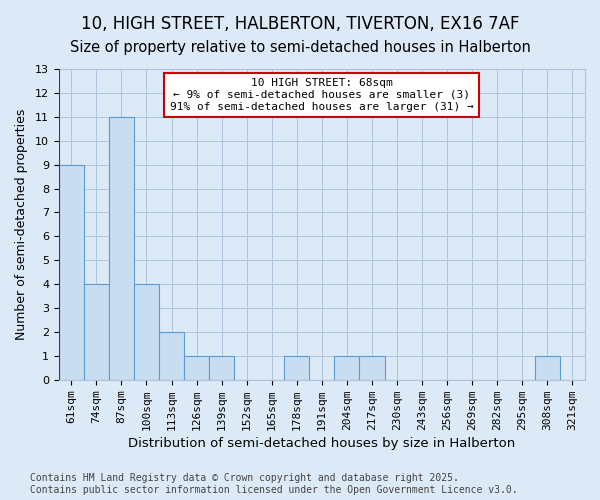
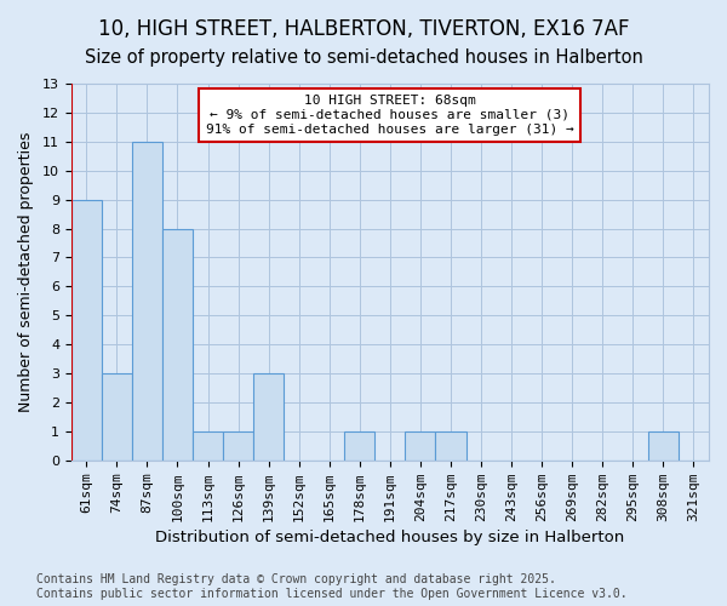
74sqm: 4 -> 3
100sqm: 4 -> 8
113sqm: 2 -> 1
139sqm: 1 -> 3
